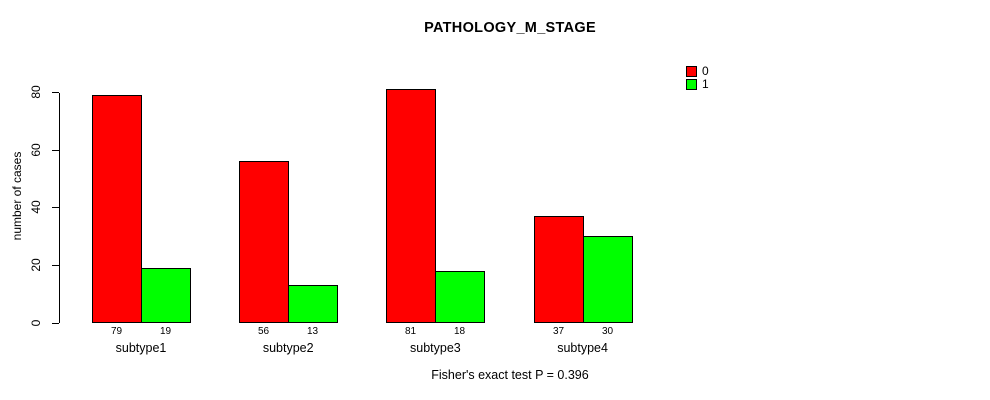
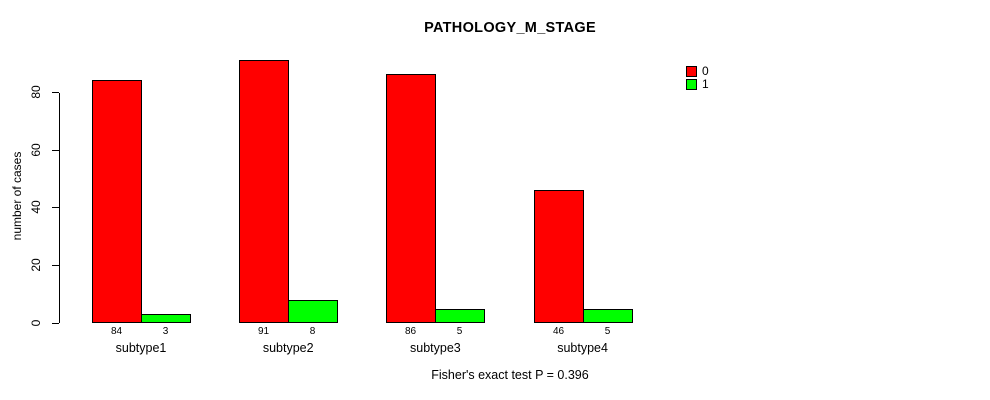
0/subtype1: 79 -> 84
1/subtype1: 19 -> 3
0/subtype2: 56 -> 91
1/subtype2: 13 -> 8
0/subtype3: 81 -> 86
1/subtype3: 18 -> 5
0/subtype4: 37 -> 46
1/subtype4: 30 -> 5
